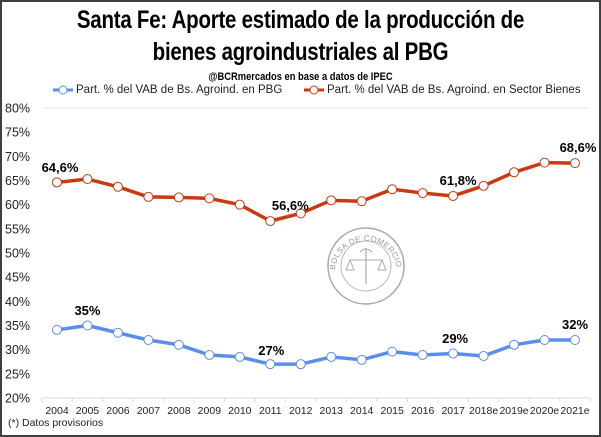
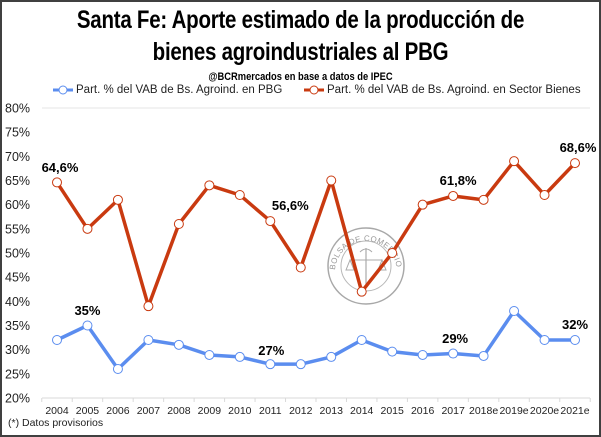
Part. % del VAB de Bs. Agroind. en PBG/2004: 34% -> 32%
Part. % del VAB de Bs. Agroind. en Sector Bienes/2005: 65% -> 55%
Part. % del VAB de Bs. Agroind. en PBG/2006: 34% -> 26%
Part. % del VAB de Bs. Agroind. en Sector Bienes/2006: 64% -> 61%
Part. % del VAB de Bs. Agroind. en Sector Bienes/2007: 62% -> 39%
Part. % del VAB de Bs. Agroind. en Sector Bienes/2008: 62% -> 56%
Part. % del VAB de Bs. Agroind. en Sector Bienes/2009: 61% -> 64%
Part. % del VAB de Bs. Agroind. en Sector Bienes/2010: 60% -> 62%
Part. % del VAB de Bs. Agroind. en Sector Bienes/2012: 58% -> 47%
Part. % del VAB de Bs. Agroind. en Sector Bienes/2013: 61% -> 65%
Part. % del VAB de Bs. Agroind. en PBG/2014: 28% -> 32%
Part. % del VAB de Bs. Agroind. en Sector Bienes/2014: 61% -> 42%
Part. % del VAB de Bs. Agroind. en Sector Bienes/2015: 63% -> 50%
Part. % del VAB de Bs. Agroind. en Sector Bienes/2016: 62% -> 60%
Part. % del VAB de Bs. Agroind. en Sector Bienes/2018e: 64% -> 61%
Part. % del VAB de Bs. Agroind. en PBG/2019e: 31% -> 38%
Part. % del VAB de Bs. Agroind. en Sector Bienes/2019e: 67% -> 69%
Part. % del VAB de Bs. Agroind. en Sector Bienes/2020e: 69% -> 62%
